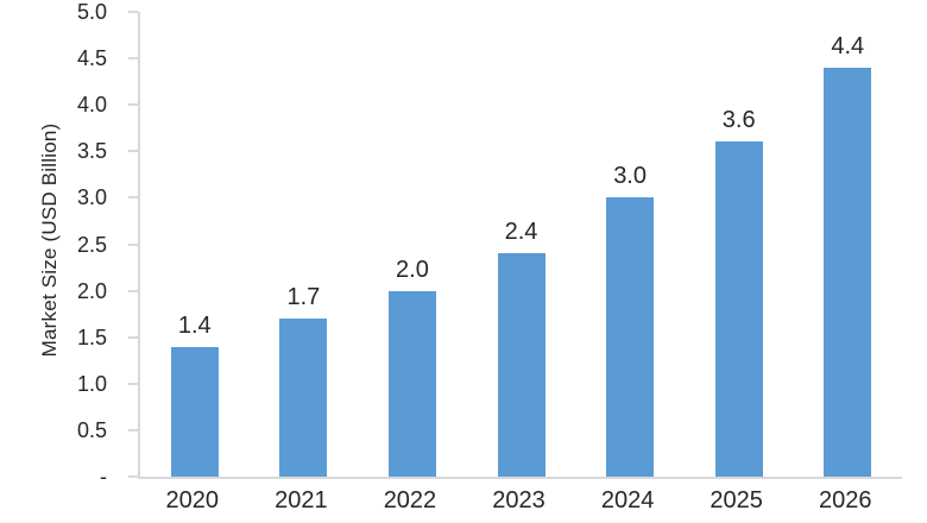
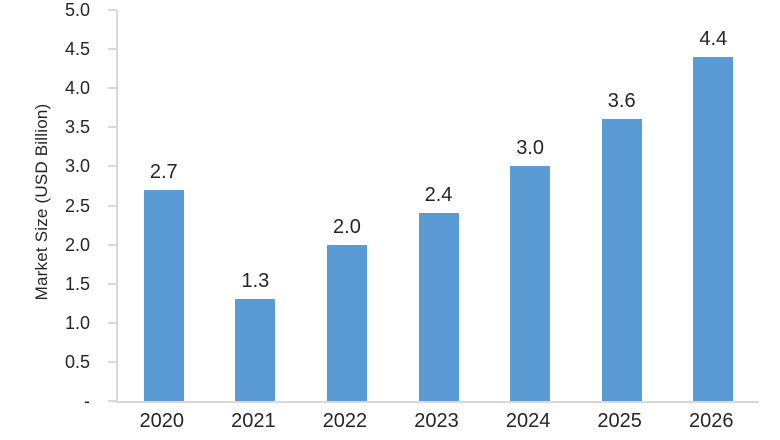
2020: 1.4 -> 2.7
2021: 1.7 -> 1.3
